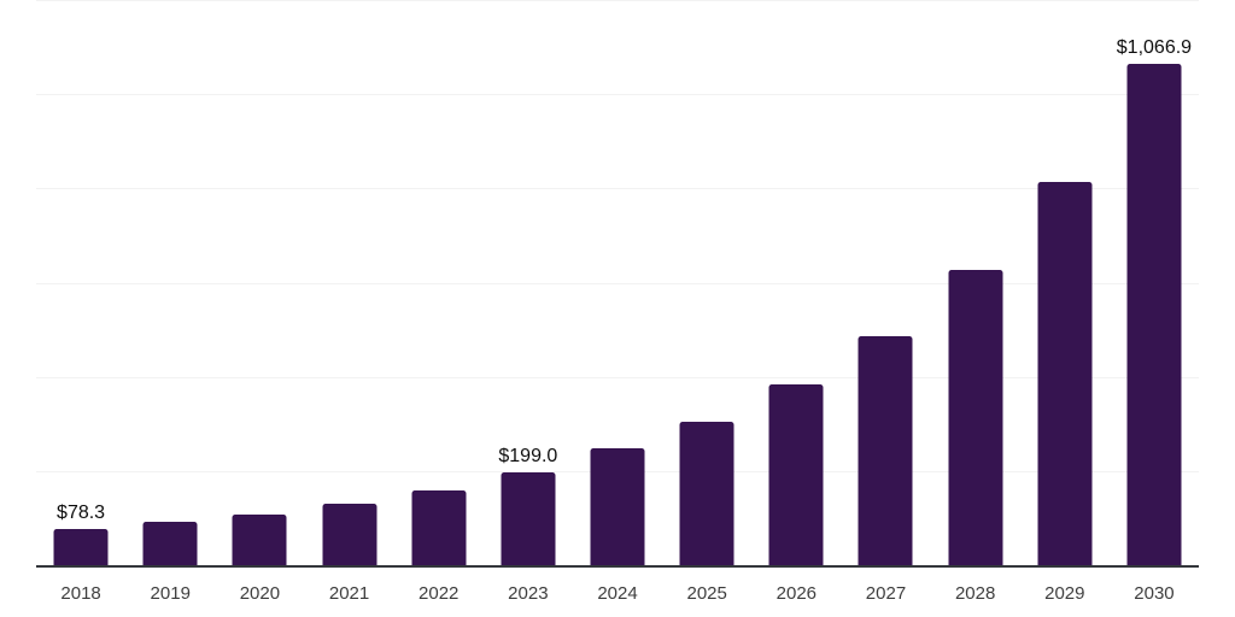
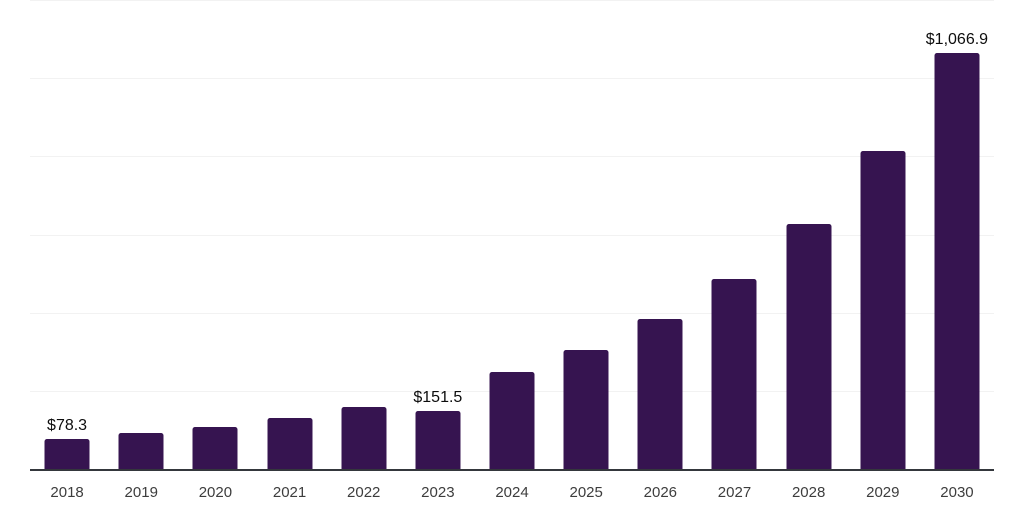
2023: $199.0 -> $151.5
